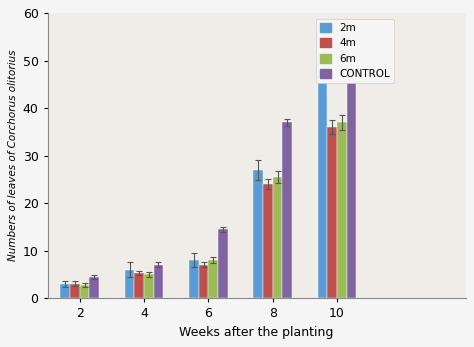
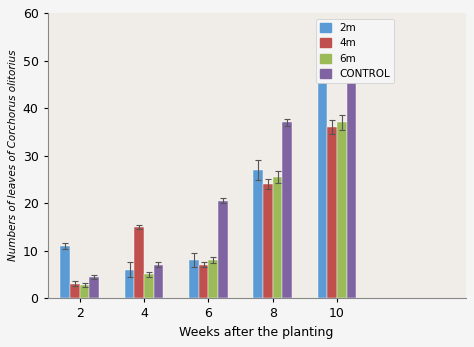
2m/2: 3 -> 11
4m/4: 5.3 -> 15.0
CONTROL/6: 14.5 -> 20.5
